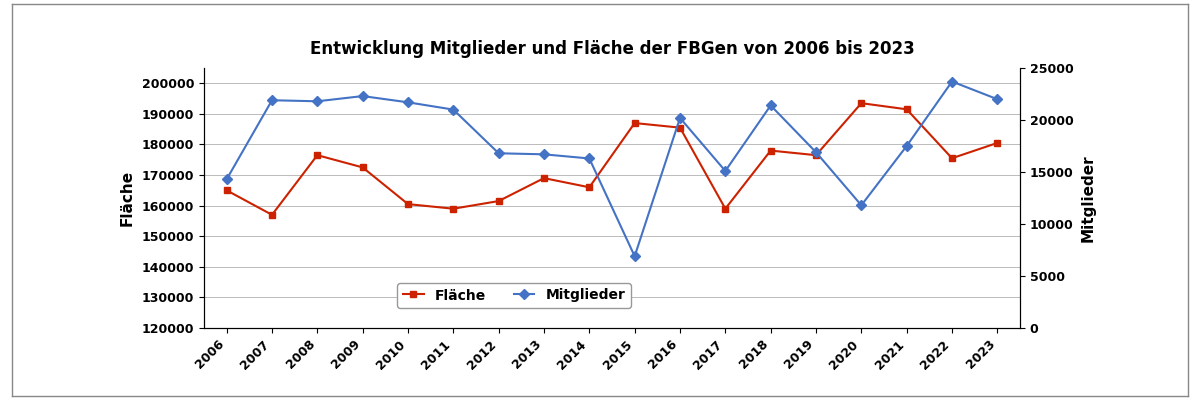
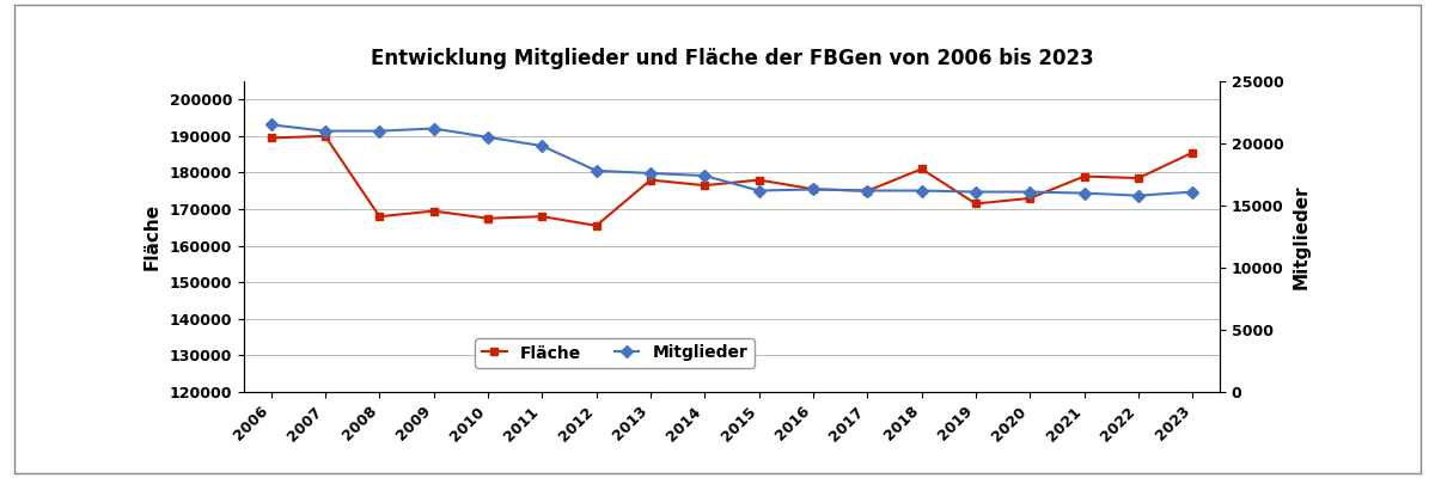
Fläche/2006: 165000 -> 189500
Mitglieder/2006: 14300 -> 21500
Fläche/2007: 157000 -> 190000
Mitglieder/2007: 21900 -> 21000
Fläche/2008: 176500 -> 168000
Mitglieder/2008: 21800 -> 21000
Fläche/2009: 172500 -> 169500
Mitglieder/2009: 22300 -> 21200
Fläche/2010: 160500 -> 167500
Mitglieder/2010: 21700 -> 20500
Fläche/2011: 159000 -> 168000
Mitglieder/2011: 21000 -> 19800
Fläche/2012: 161500 -> 165500
Mitglieder/2012: 16800 -> 17800
Fläche/2013: 169000 -> 178000
Mitglieder/2013: 16700 -> 17600
Fläche/2014: 166000 -> 176500
Mitglieder/2014: 16300 -> 17400
Fläche/2015: 187000 -> 178000
Mitglieder/2015: 6900 -> 16200
Fläche/2016: 185500 -> 175500
Mitglieder/2016: 20200 -> 16300
Fläche/2017: 159000 -> 175000
Mitglieder/2017: 15100 -> 16200
Fläche/2018: 178000 -> 181000
Mitglieder/2018: 21400 -> 16200
Fläche/2019: 176500 -> 171500
Mitglieder/2019: 16900 -> 16100
Fläche/2020: 193500 -> 173000
Mitglieder/2020: 11800 -> 16100
Fläche/2021: 191500 -> 179000
Mitglieder/2021: 17500 -> 16000
Fläche/2022: 175500 -> 178500
Mitglieder/2022: 23700 -> 15800
Fläche/2023: 180500 -> 185500
Mitglieder/2023: 22000 -> 16100
